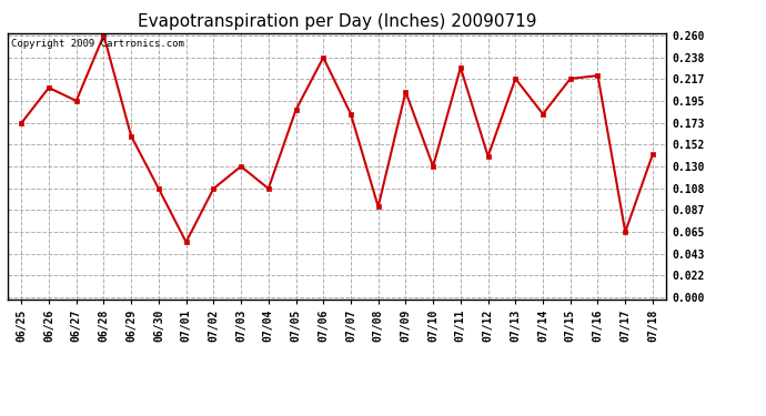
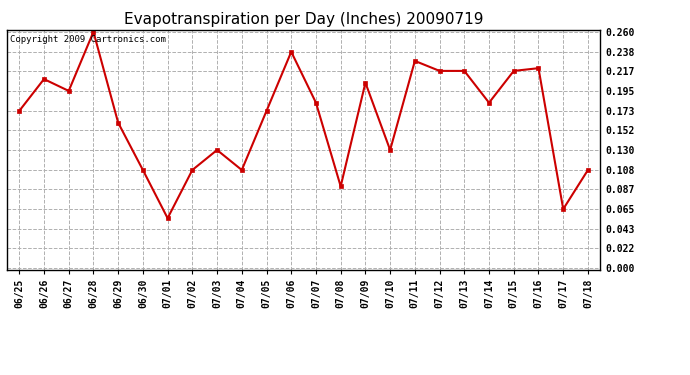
07/05: 0.186 -> 0.173
07/12: 0.140 -> 0.217
07/18: 0.142 -> 0.108
